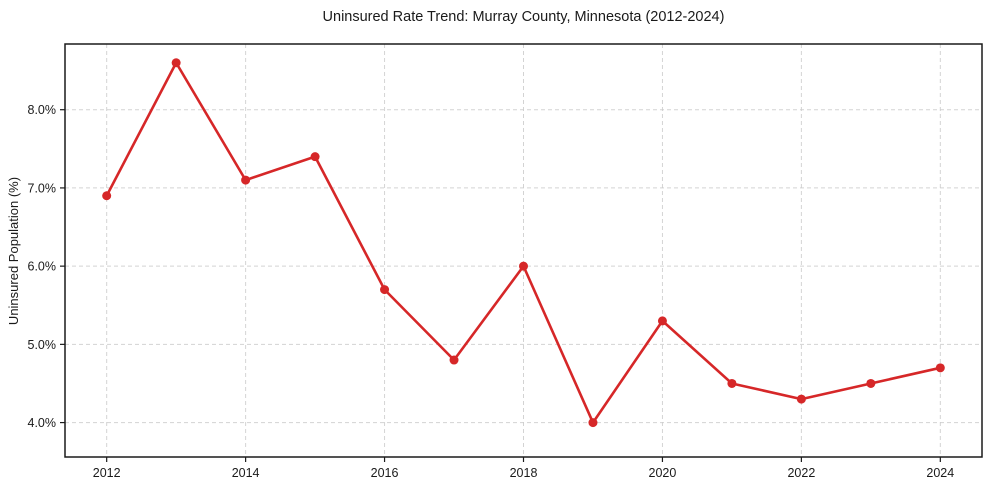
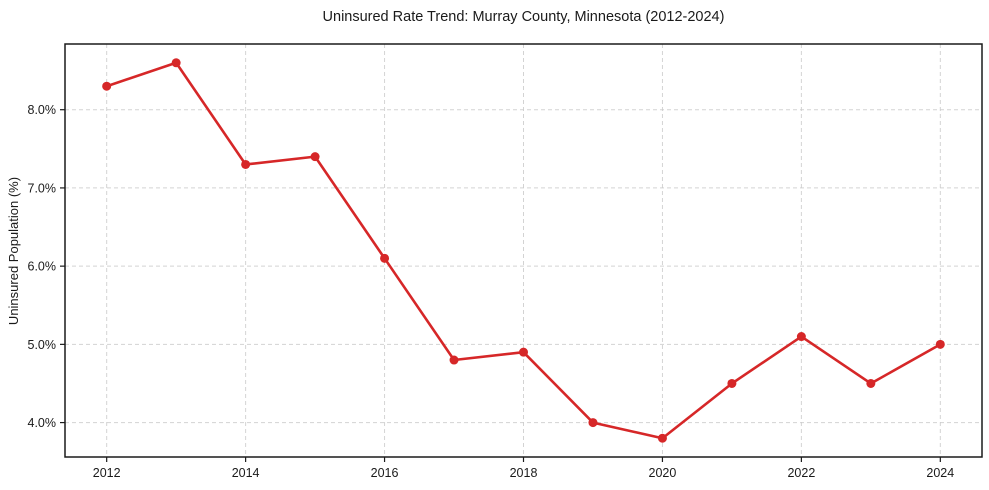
2012: 6.9% -> 8.3%
2014: 7.1% -> 7.3%
2016: 5.7% -> 6.1%
2018: 6.0% -> 4.9%
2020: 5.3% -> 3.8%
2022: 4.3% -> 5.1%
2024: 4.7% -> 5.0%
